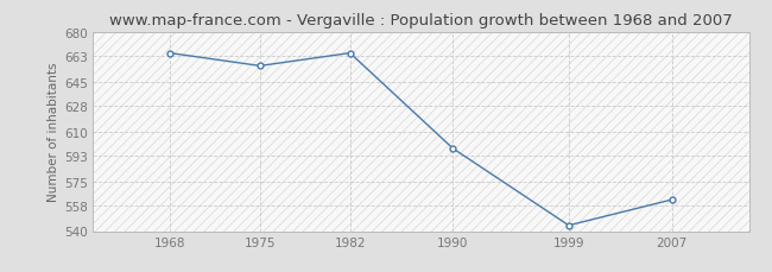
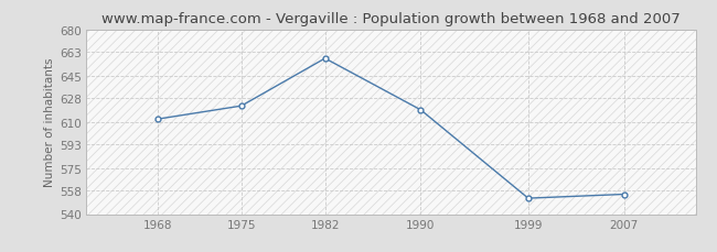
1968: 665 -> 612
1975: 656 -> 622
1982: 665 -> 658
1990: 598 -> 619
1999: 544 -> 552
2007: 562 -> 555
